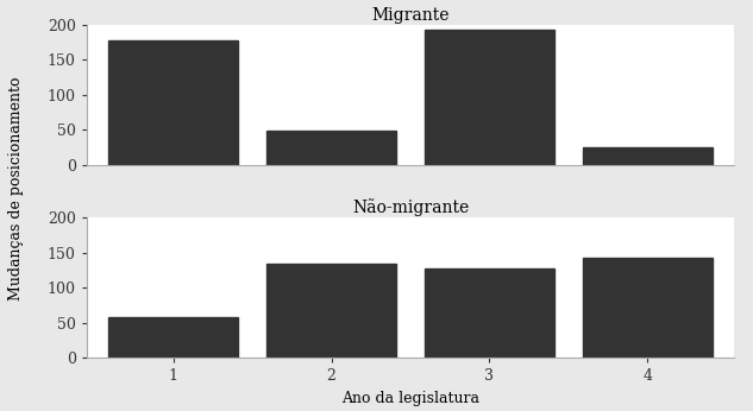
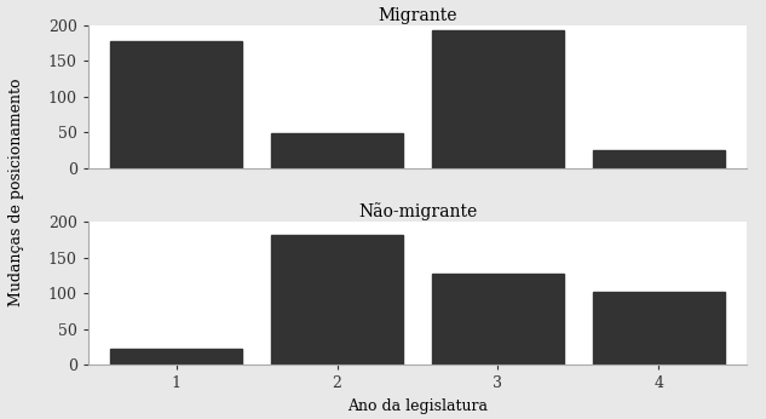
Não-migrante/1: 58 -> 22
Não-migrante/2: 134 -> 182
Não-migrante/4: 142 -> 102
